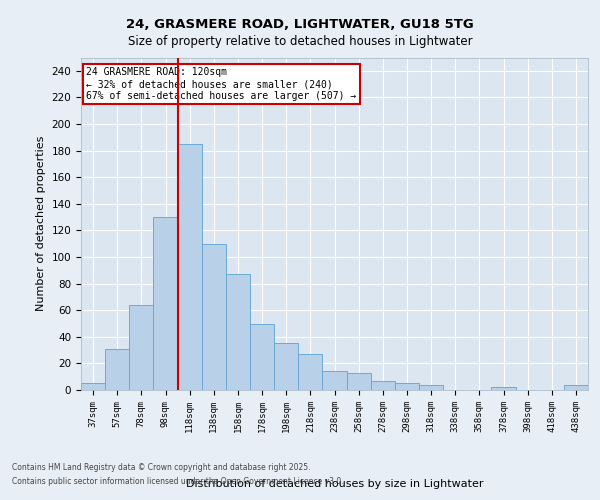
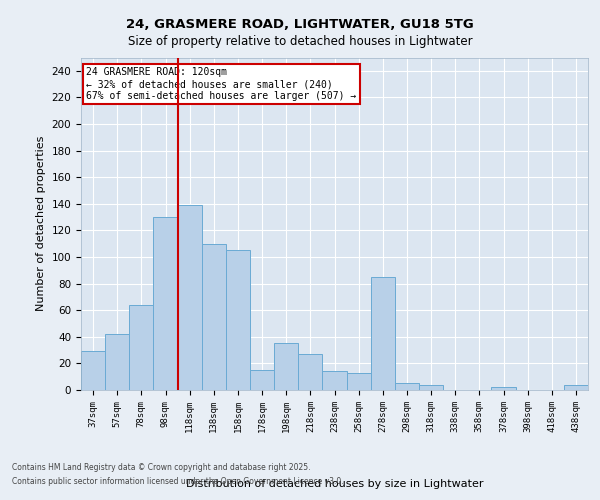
37sqm: 5 -> 29
57sqm: 31 -> 42
118sqm: 185 -> 139
158sqm: 87 -> 105
178sqm: 50 -> 15
278sqm: 7 -> 85
